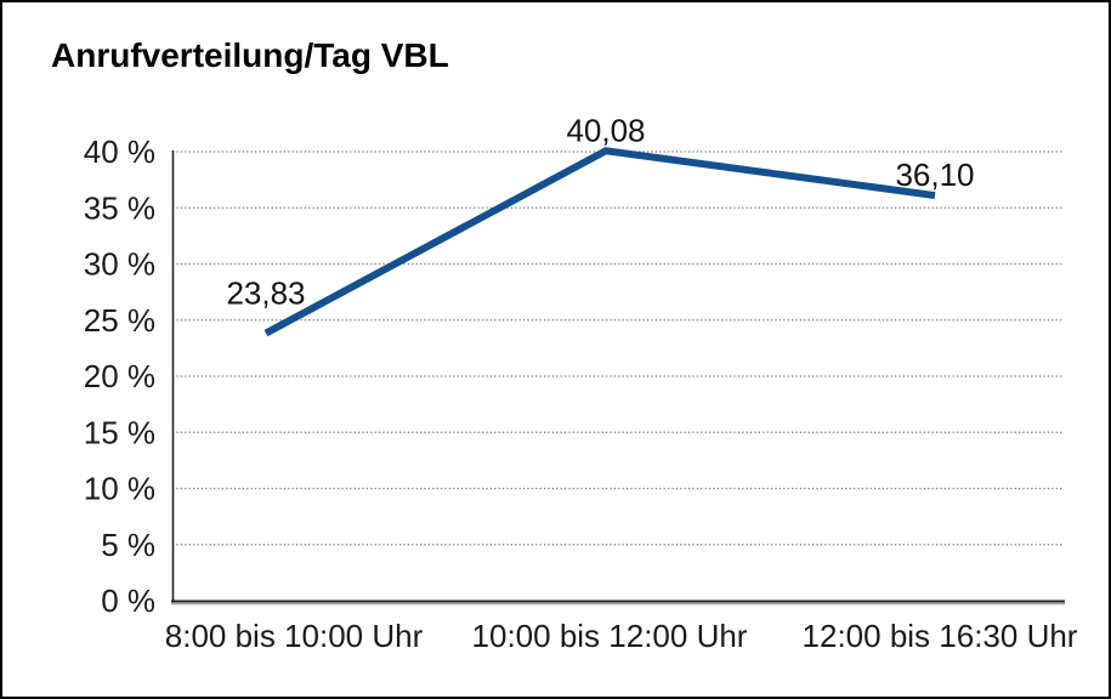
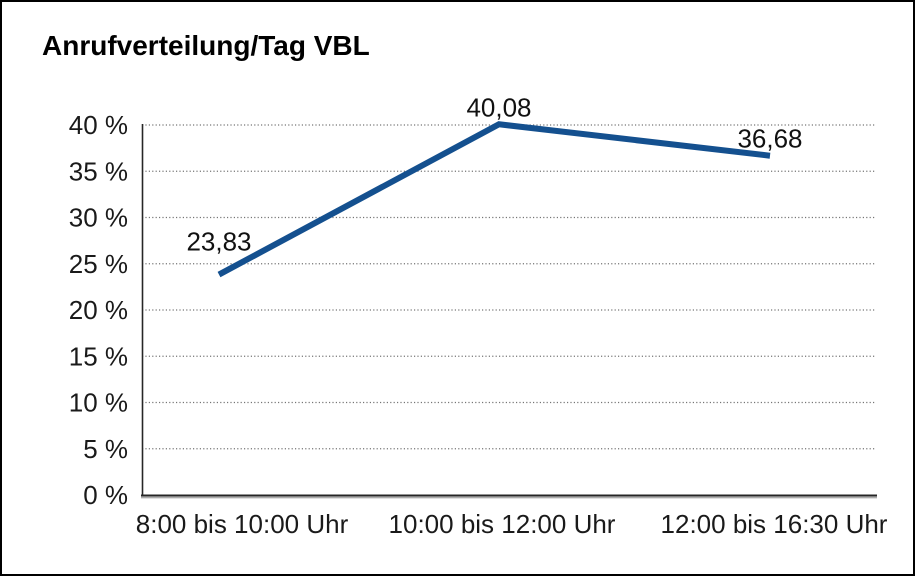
12:00 bis 16:30 Uhr: 36,10 -> 36,68
